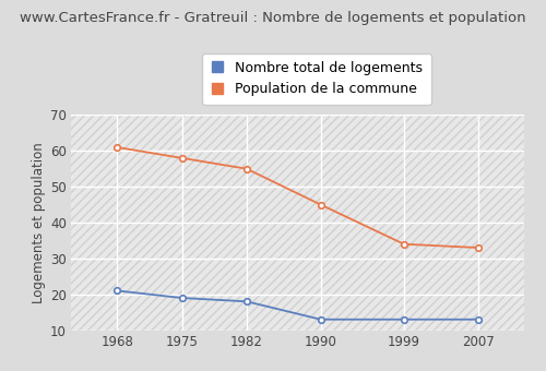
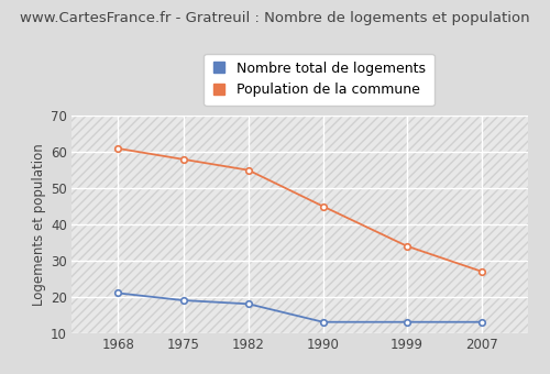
Population de la commune/2007: 33 -> 27
